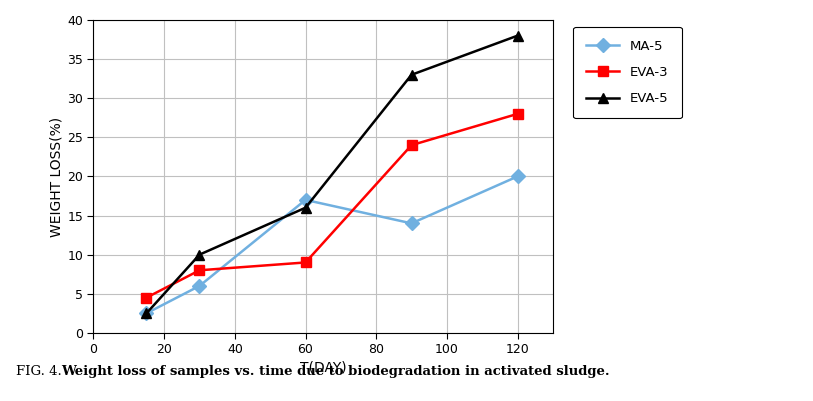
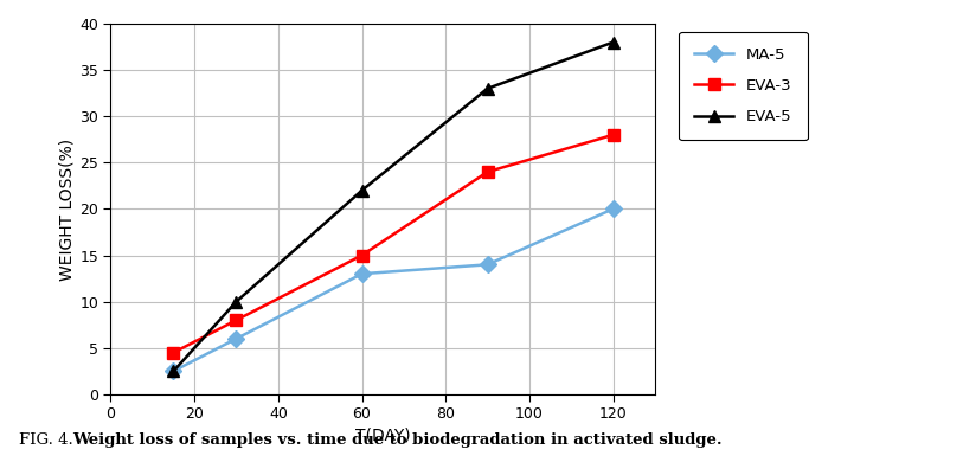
MA-5/60: 17.0 -> 13.0
EVA-3/60: 9.0 -> 15.0
EVA-5/60: 16.0 -> 22.0
